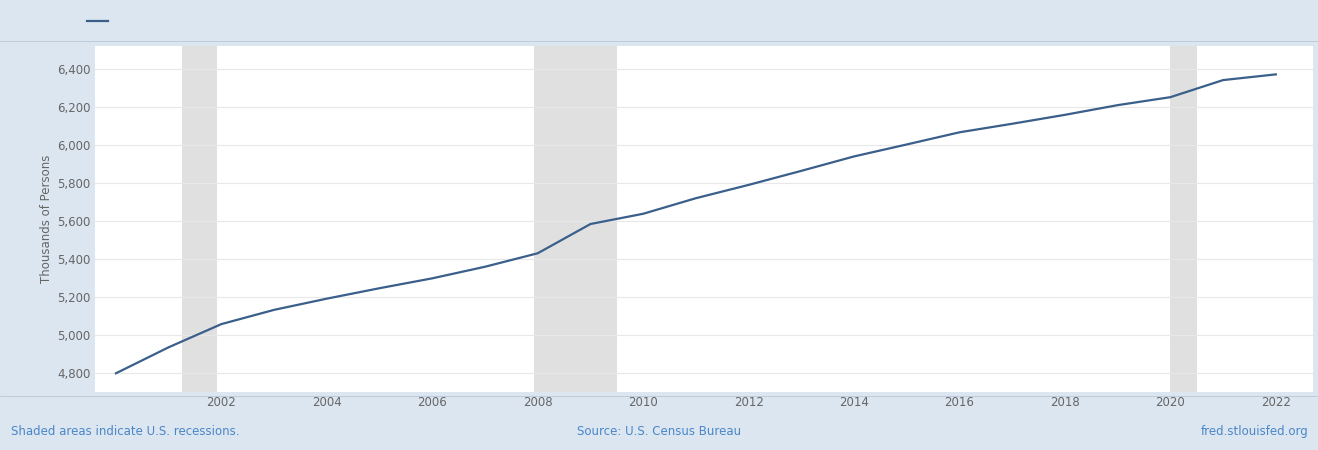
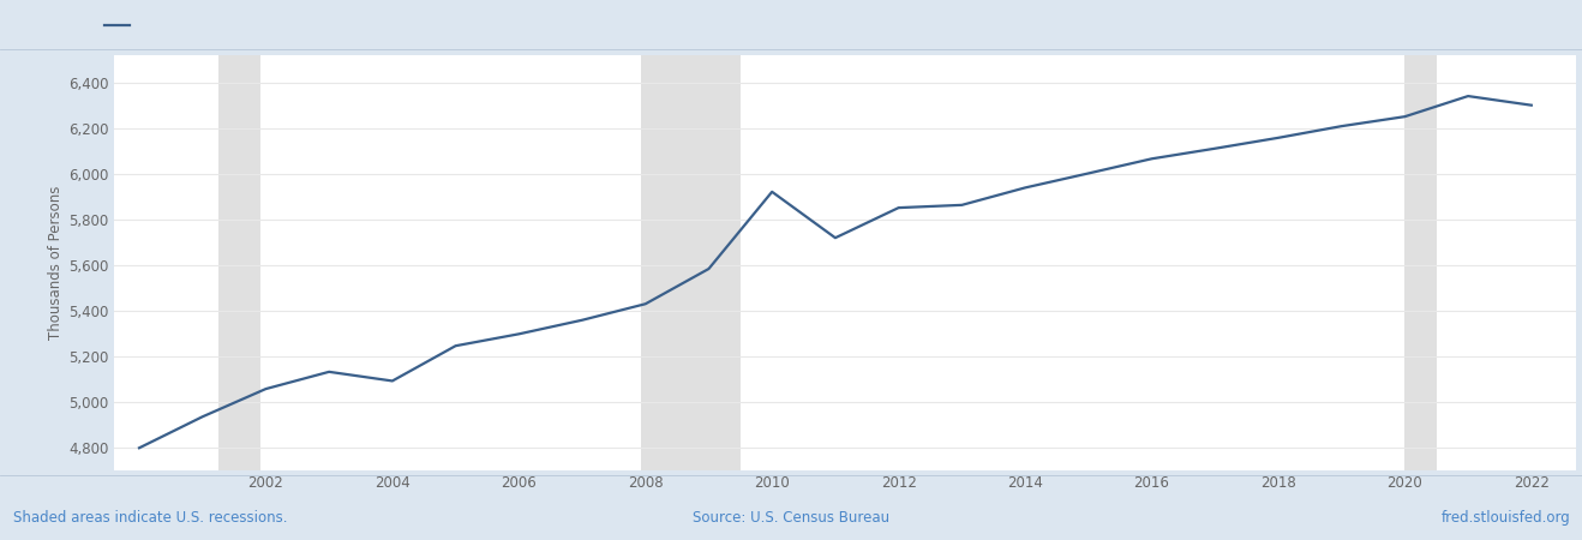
2004: 5,190 -> 5,090
2010: 5,640 -> 5,920
2012: 5,790 -> 5,850
2022: 6,370 -> 6,300
